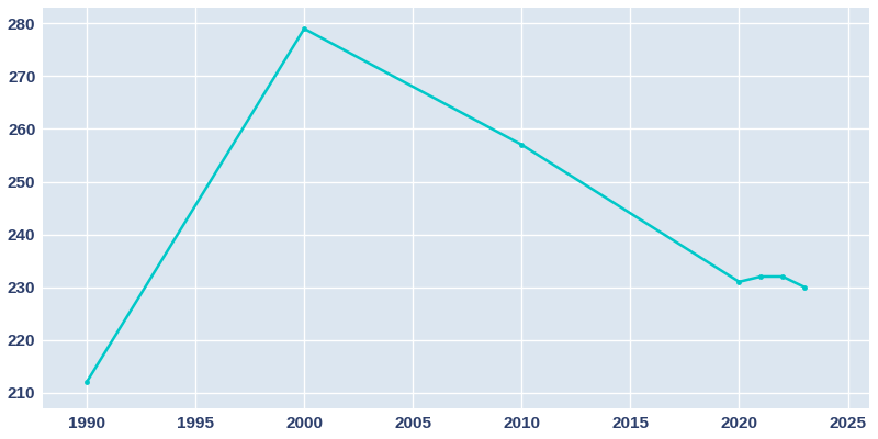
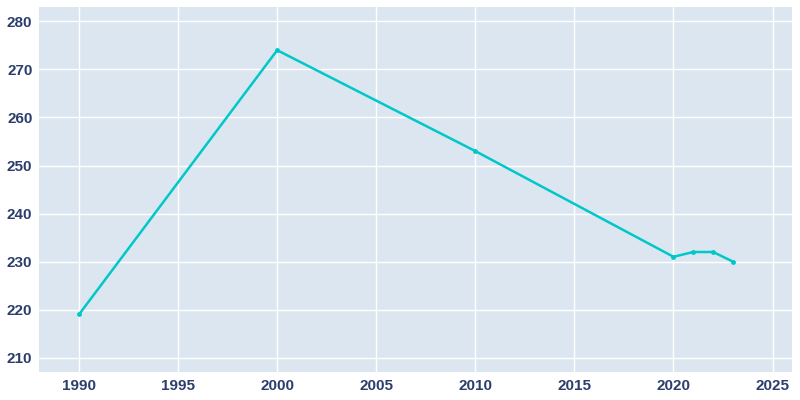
1990: 212 -> 219
2000: 279 -> 274
2010: 257 -> 253
